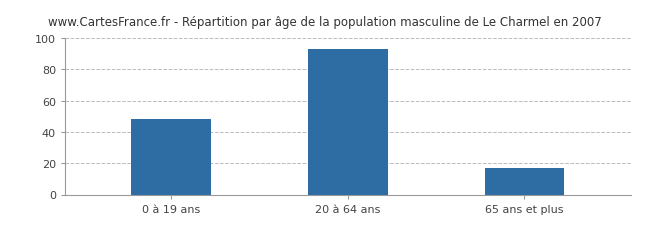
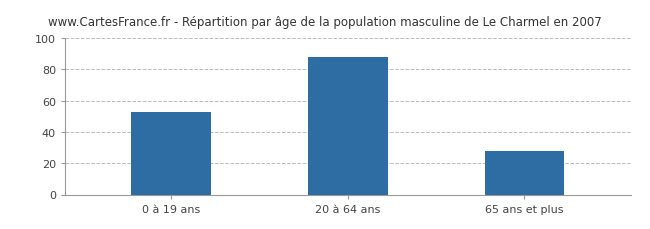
0 à 19 ans: 48 -> 53
20 à 64 ans: 93 -> 88
65 ans et plus: 17 -> 28
